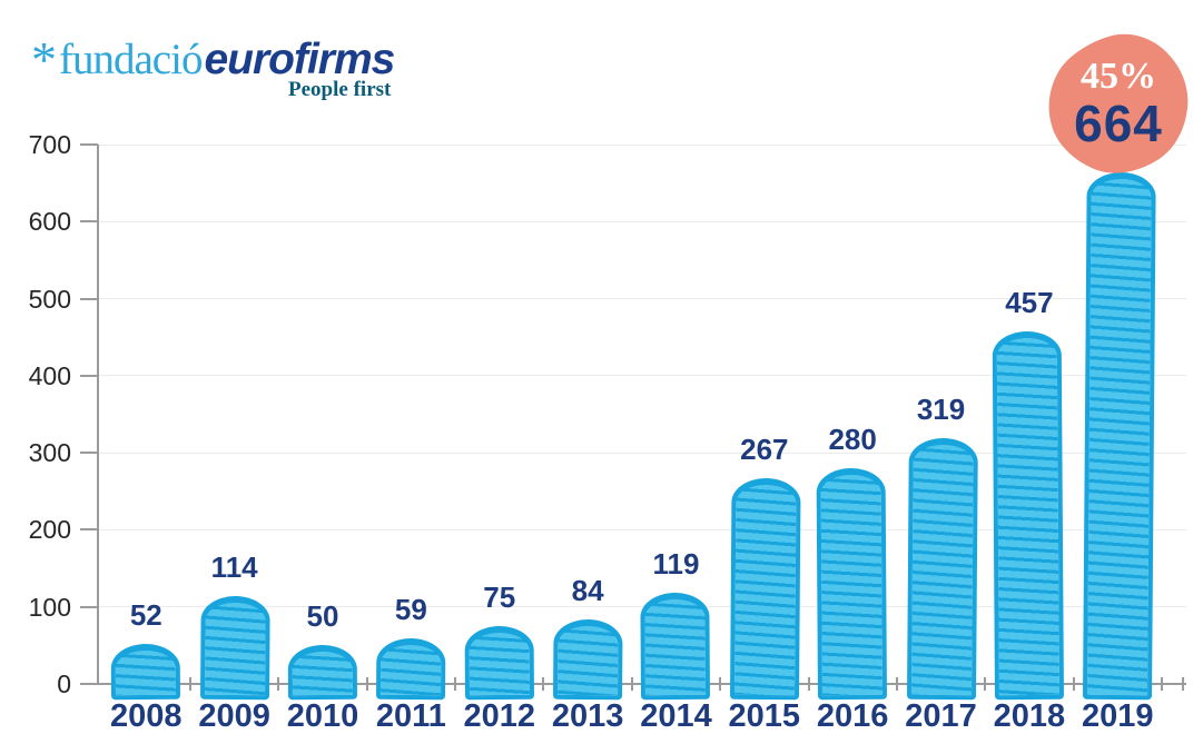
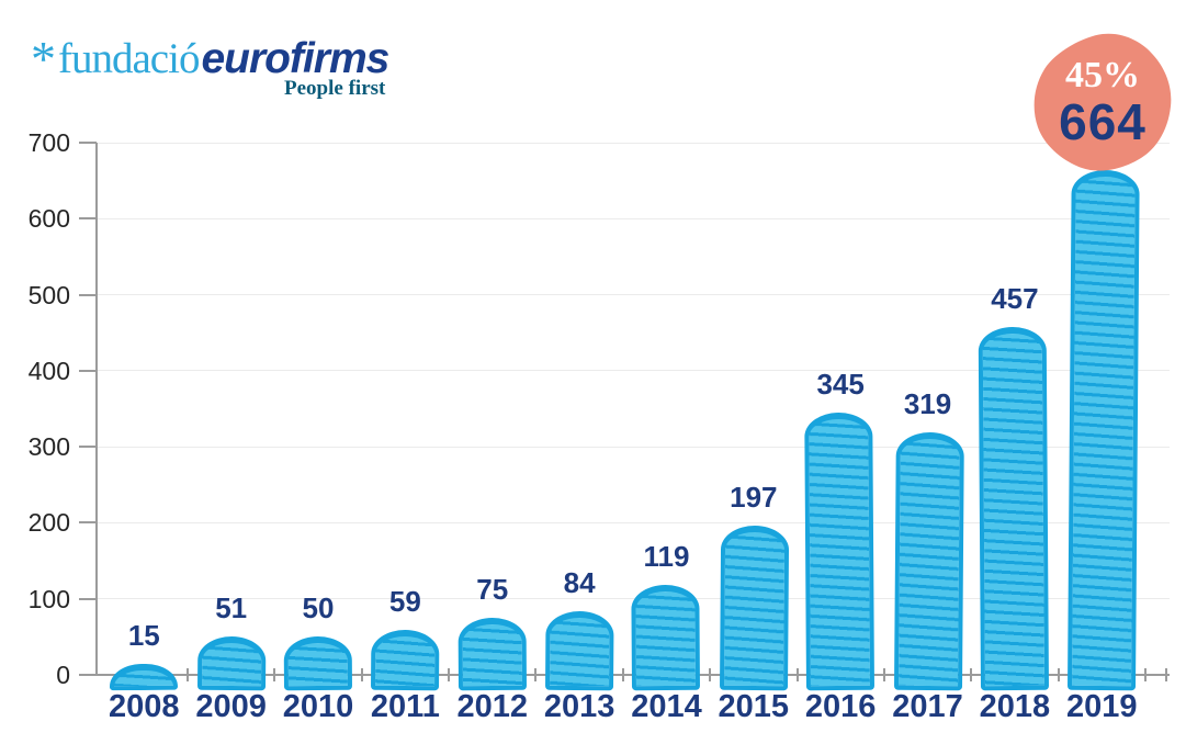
2008: 52 -> 15
2009: 114 -> 51
2015: 267 -> 197
2016: 280 -> 345
